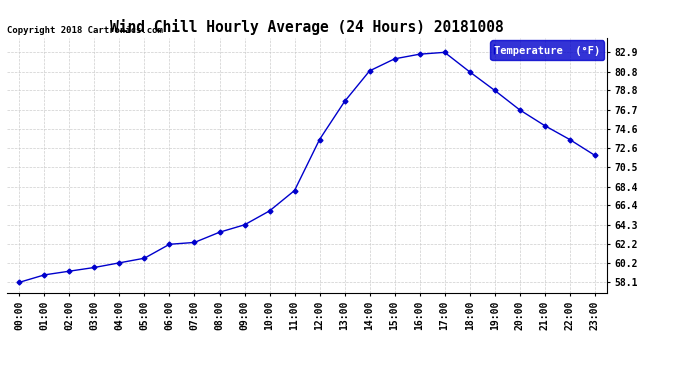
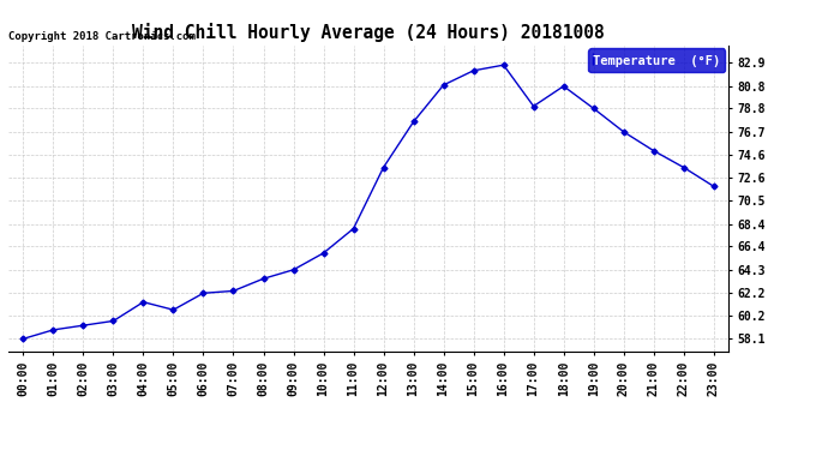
04:00: 60.2 -> 61.4
17:00: 82.9 -> 79.0
